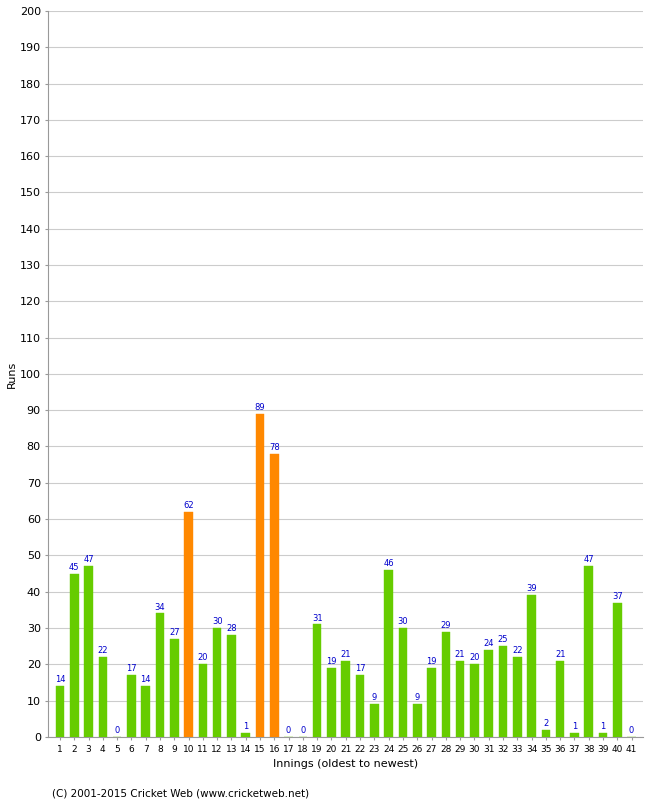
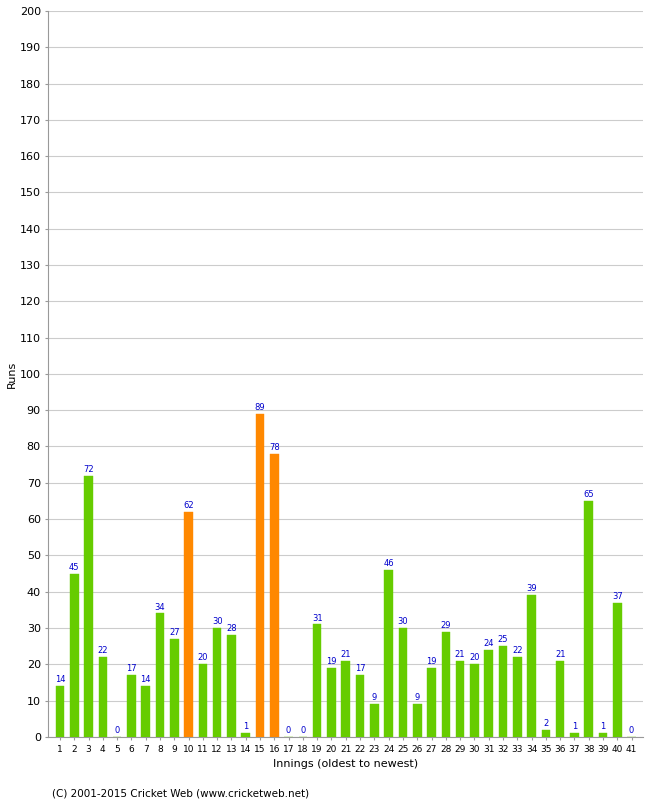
3: 47 -> 72
38: 47 -> 65
